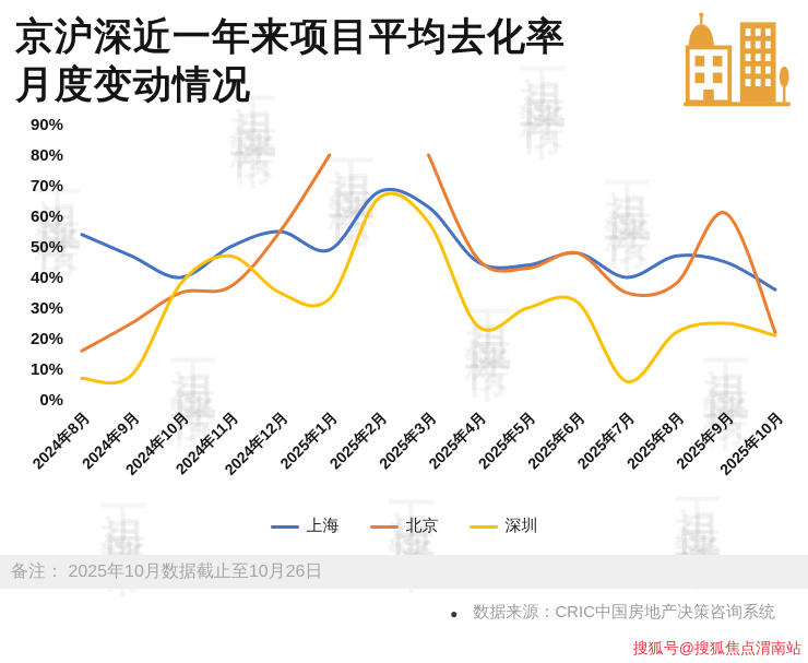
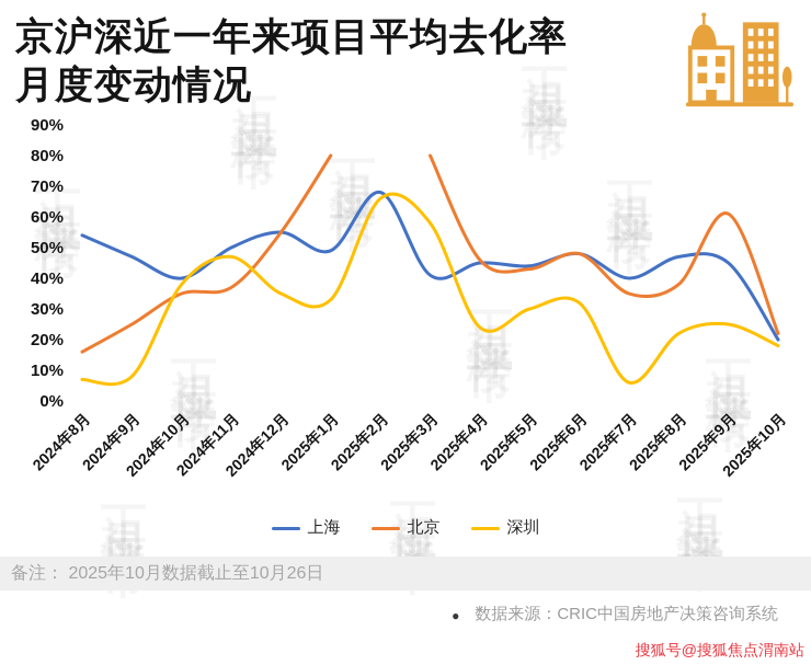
上海/2025年3月: 63% -> 41%
上海/2025年10月: 36% -> 20%
深圳/2025年10月: 21% -> 18%
